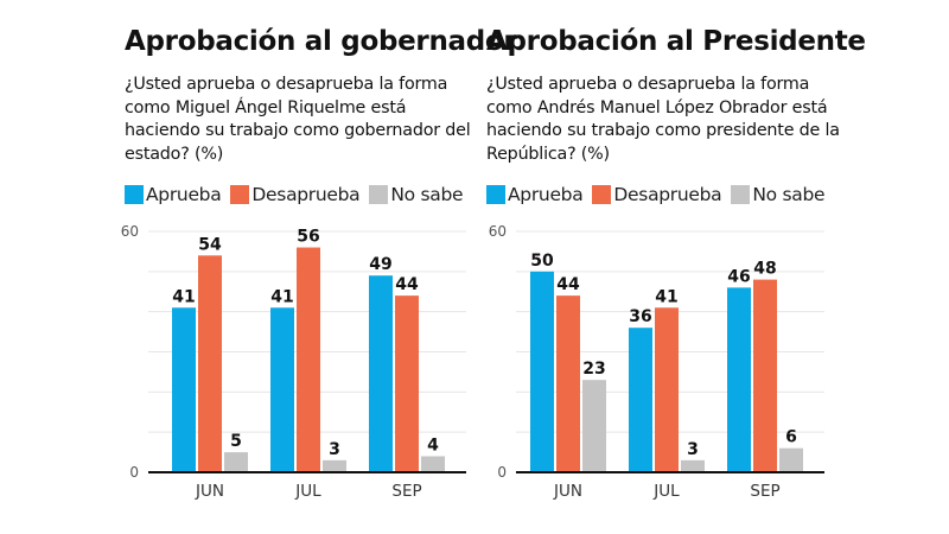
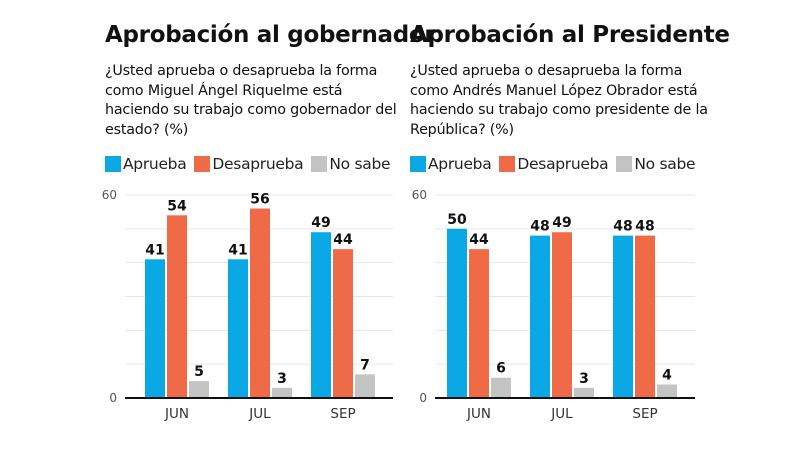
Aprobación al gobernador/No sabe/SEP: 4 -> 7
Aprobación al Presidente/No sabe/JUN: 23 -> 6
Aprobación al Presidente/Aprueba/JUL: 36 -> 48
Aprobación al Presidente/Desaprueba/JUL: 41 -> 49
Aprobación al Presidente/Aprueba/SEP: 46 -> 48
Aprobación al Presidente/No sabe/SEP: 6 -> 4
